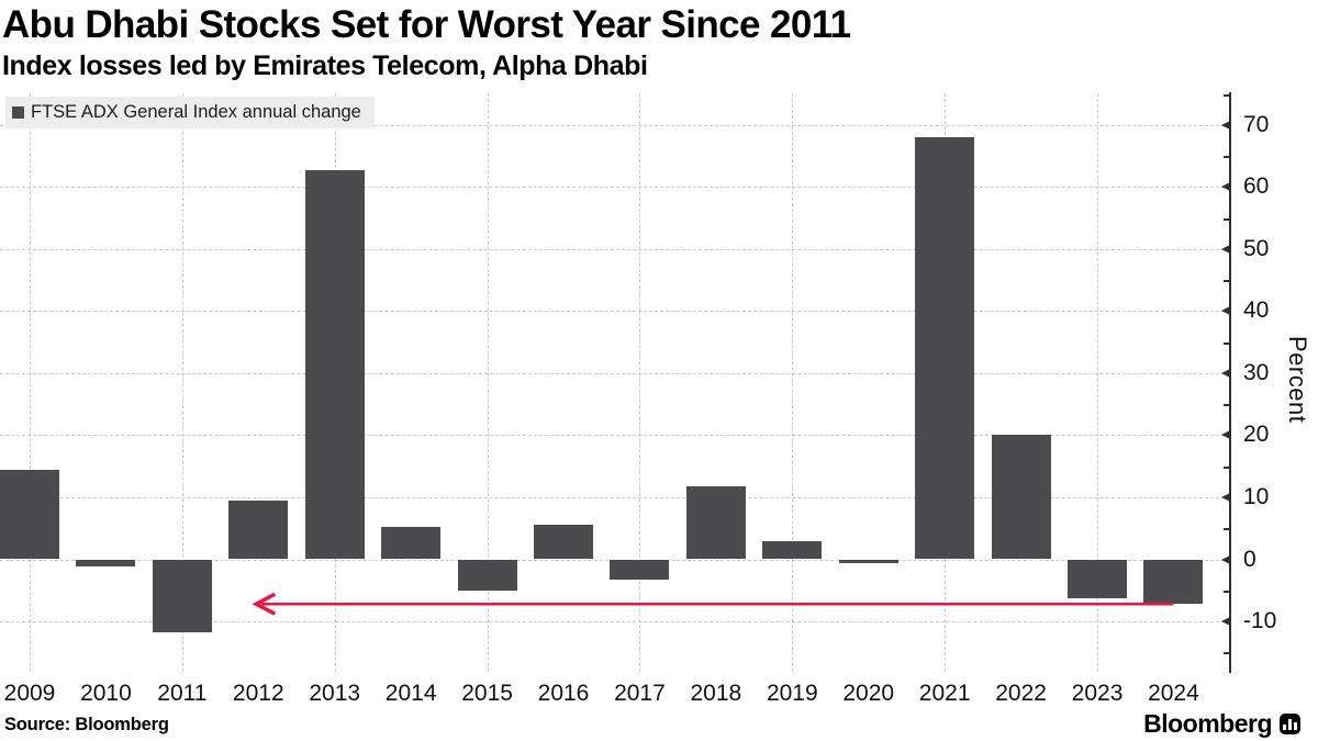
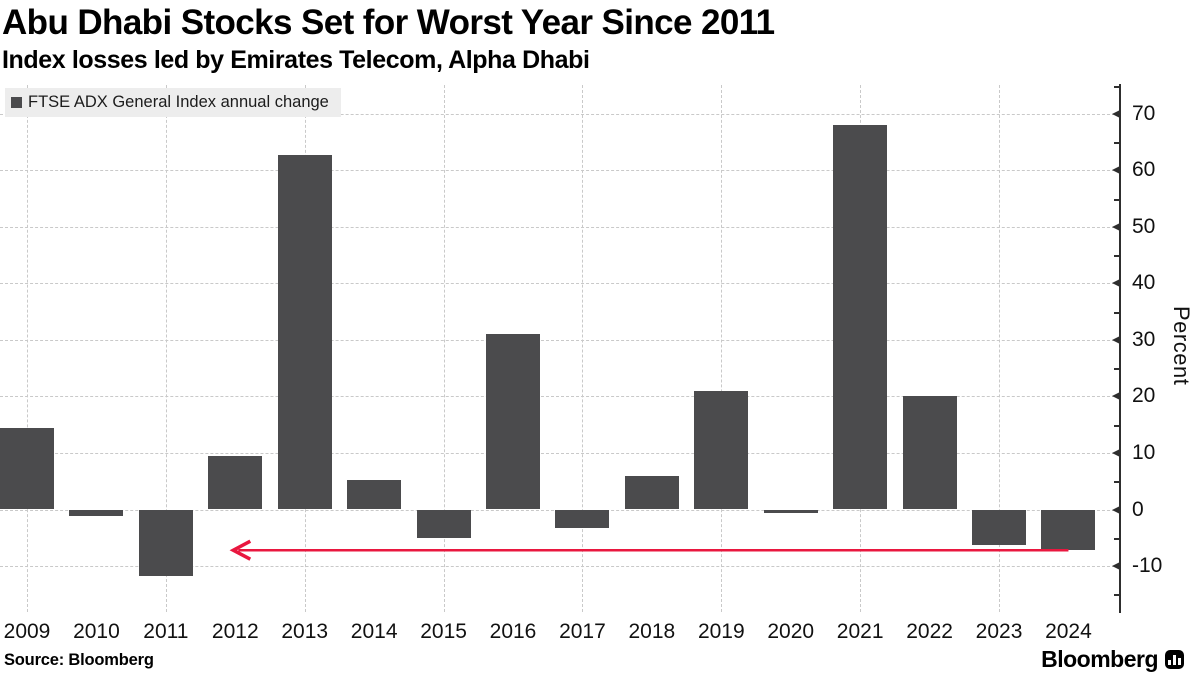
2016: 6 -> 31
2018: 12 -> 6
2019: 3 -> 21
